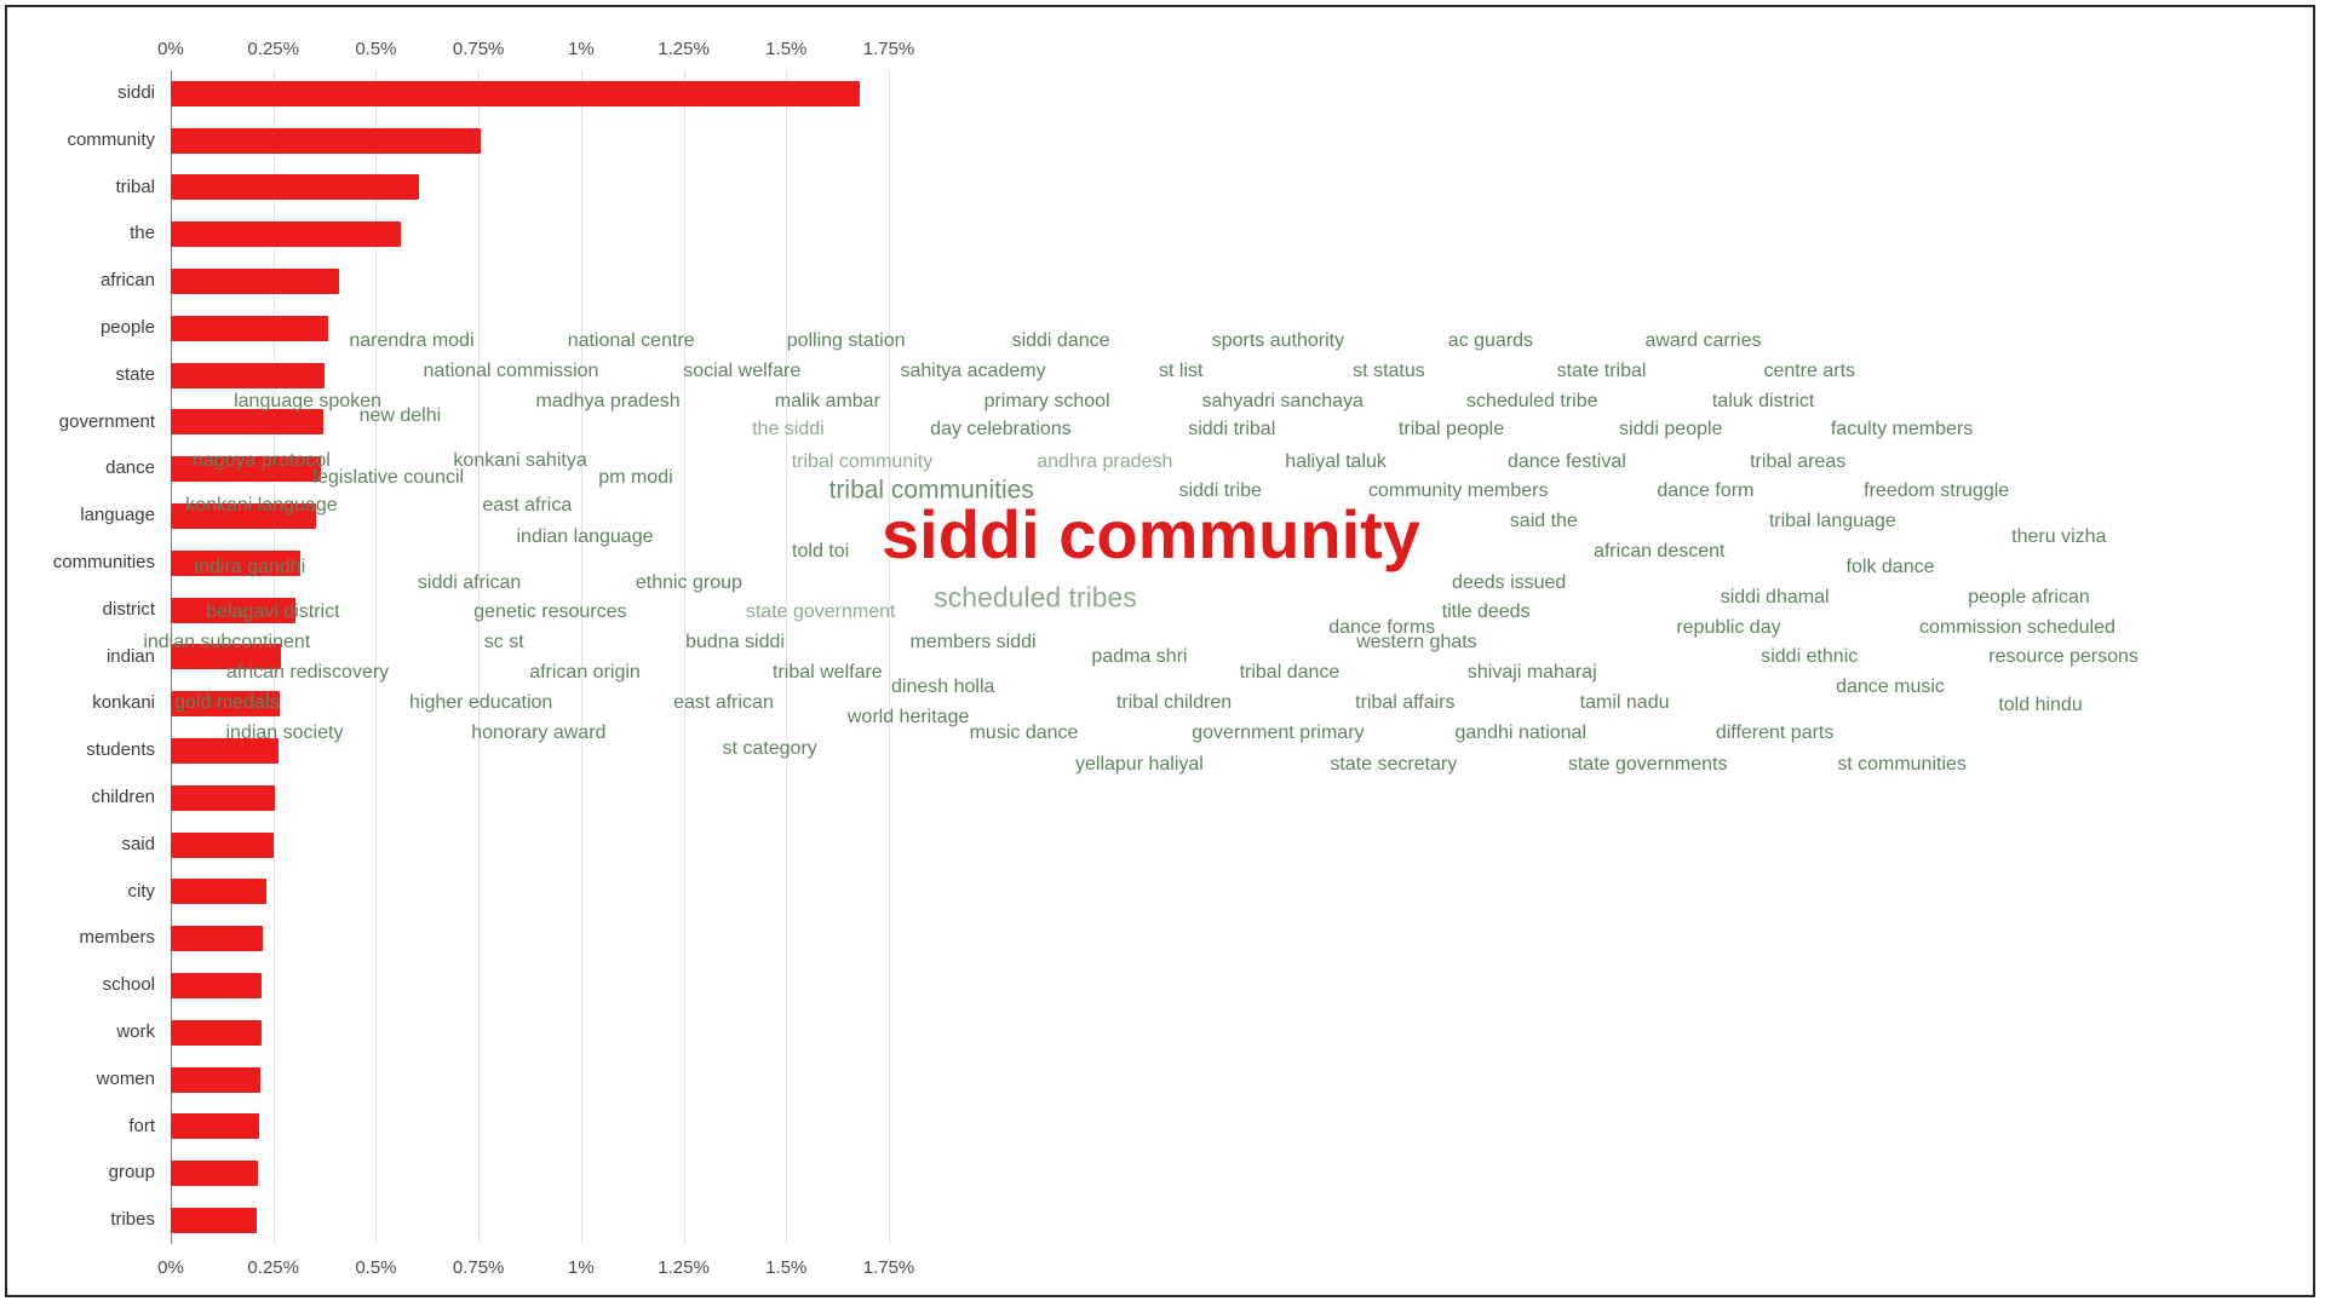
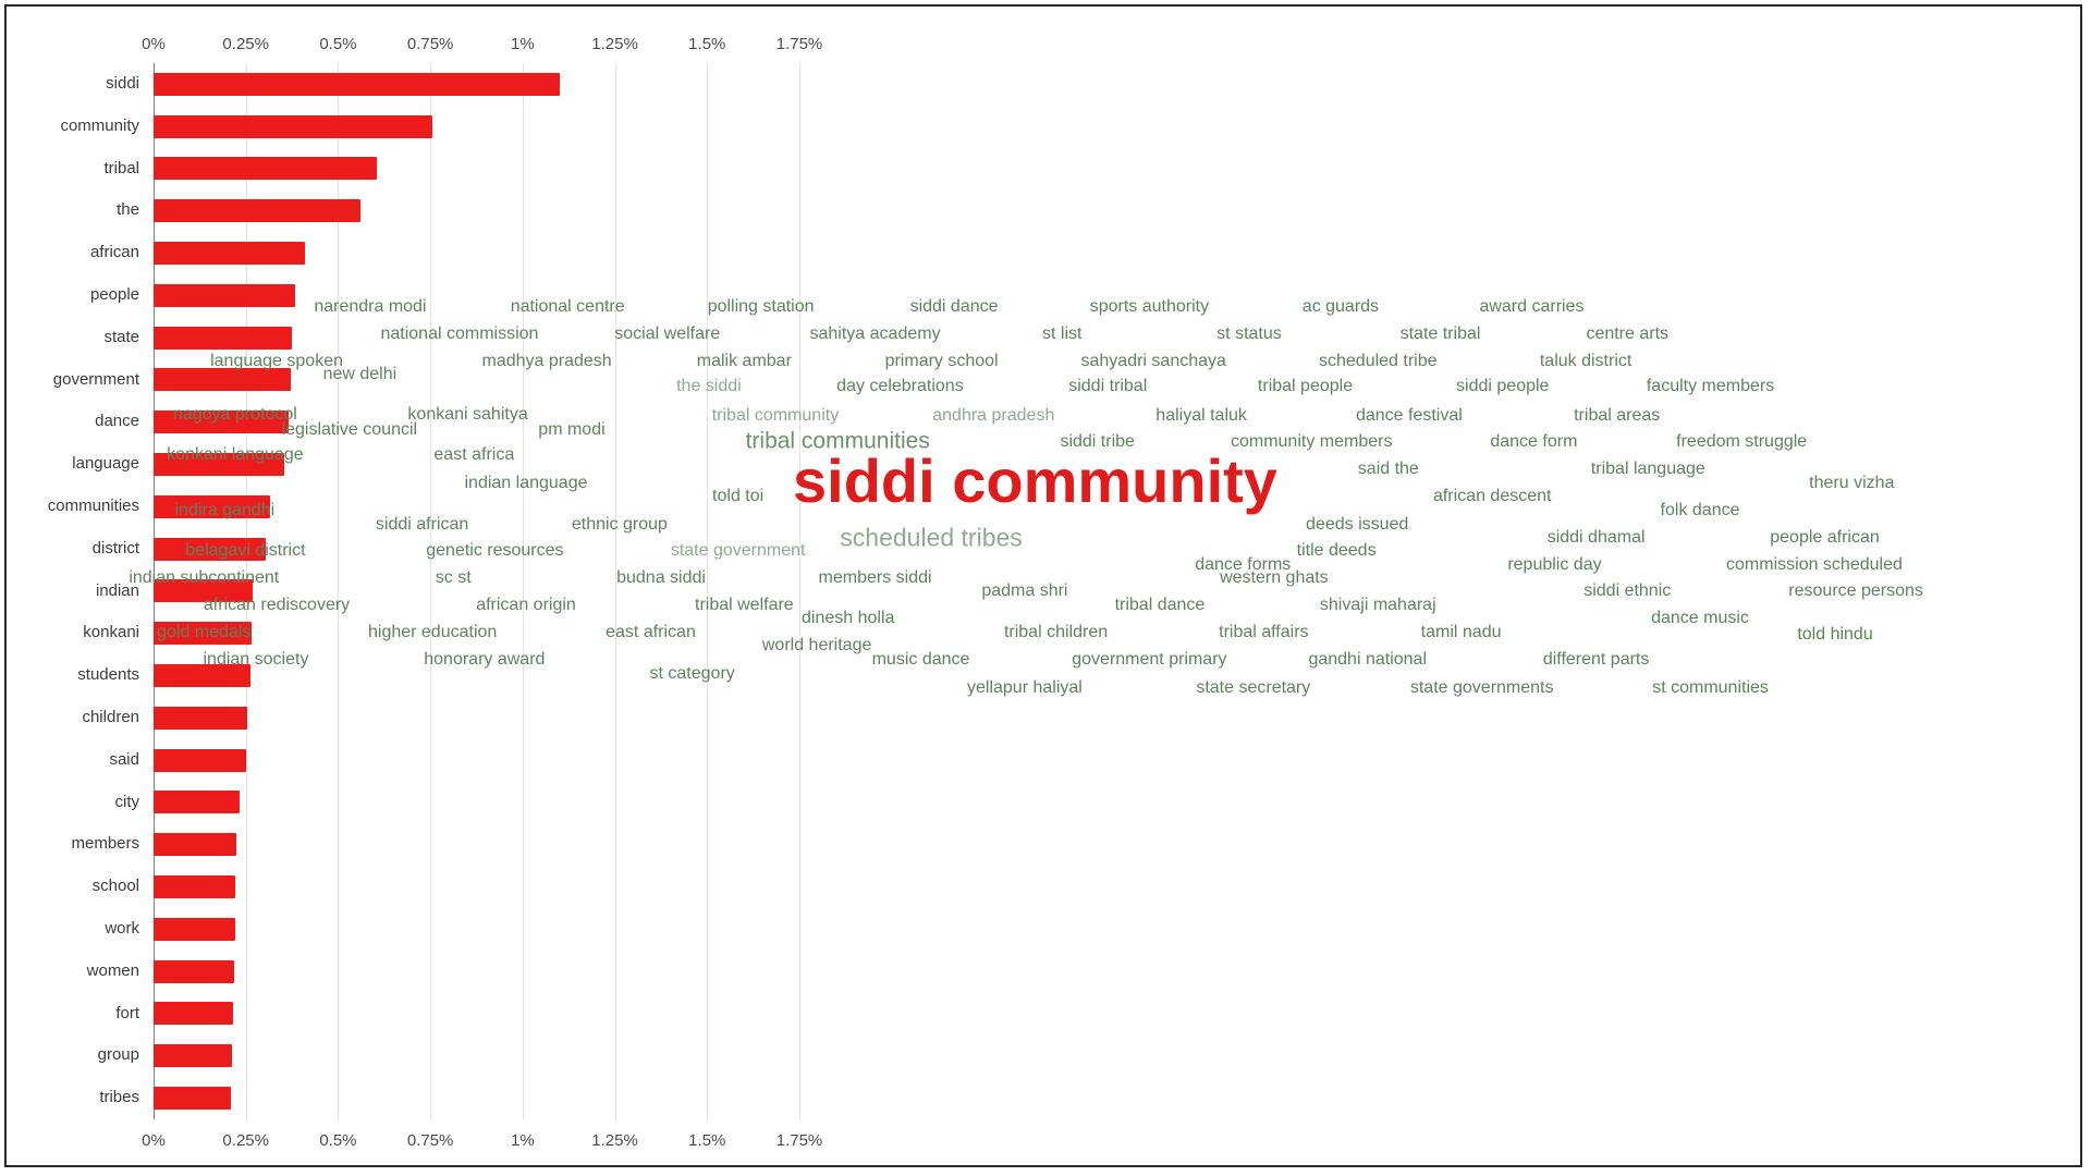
siddi: 1.68% -> 1.10%
